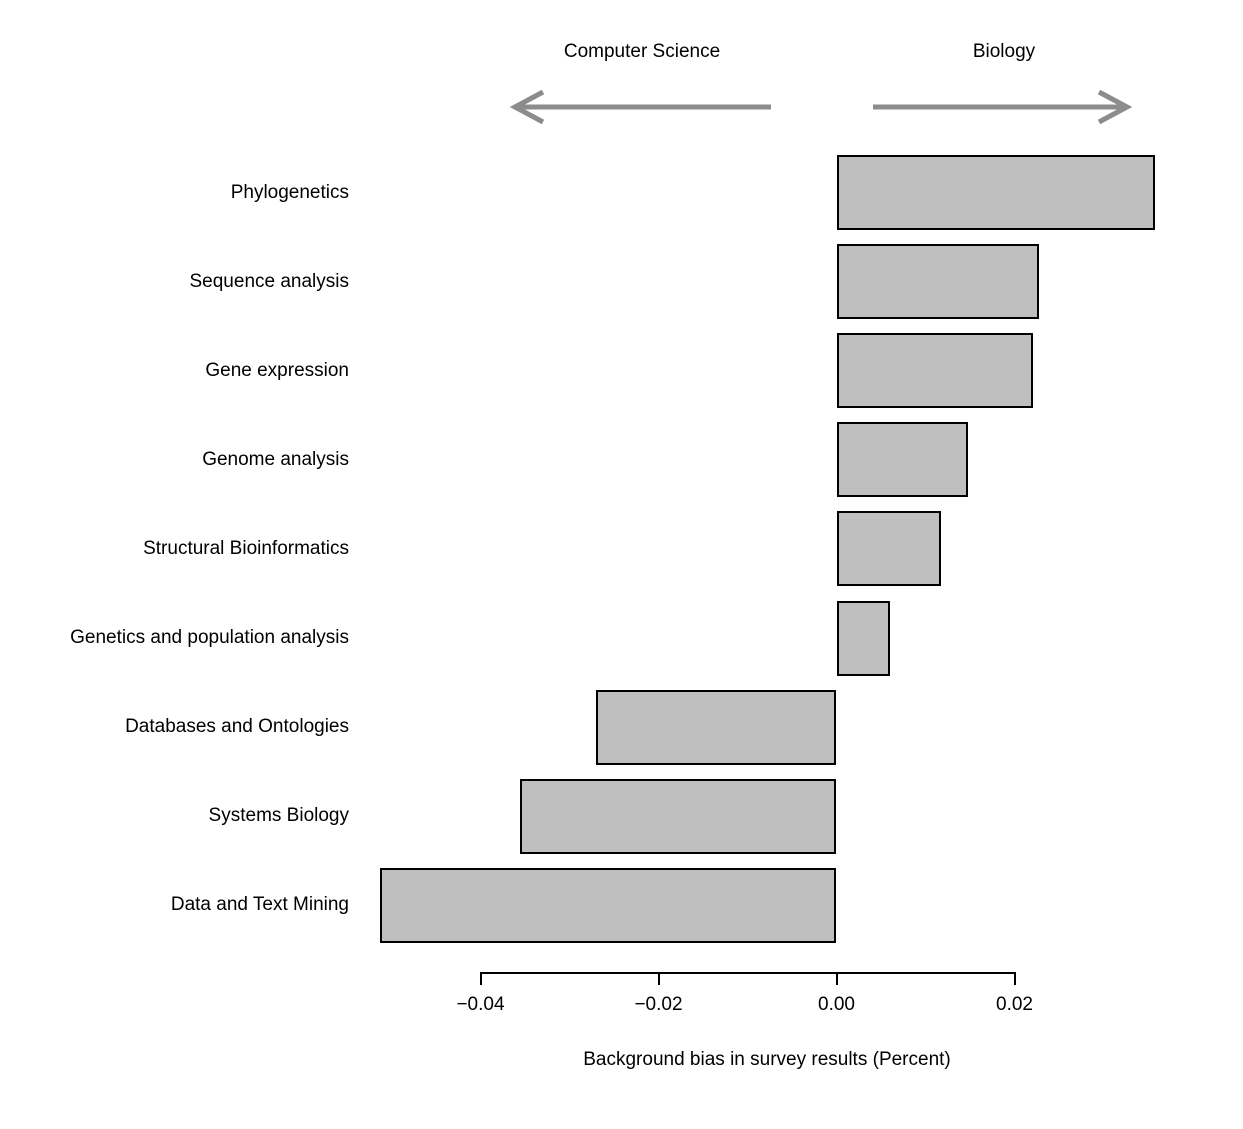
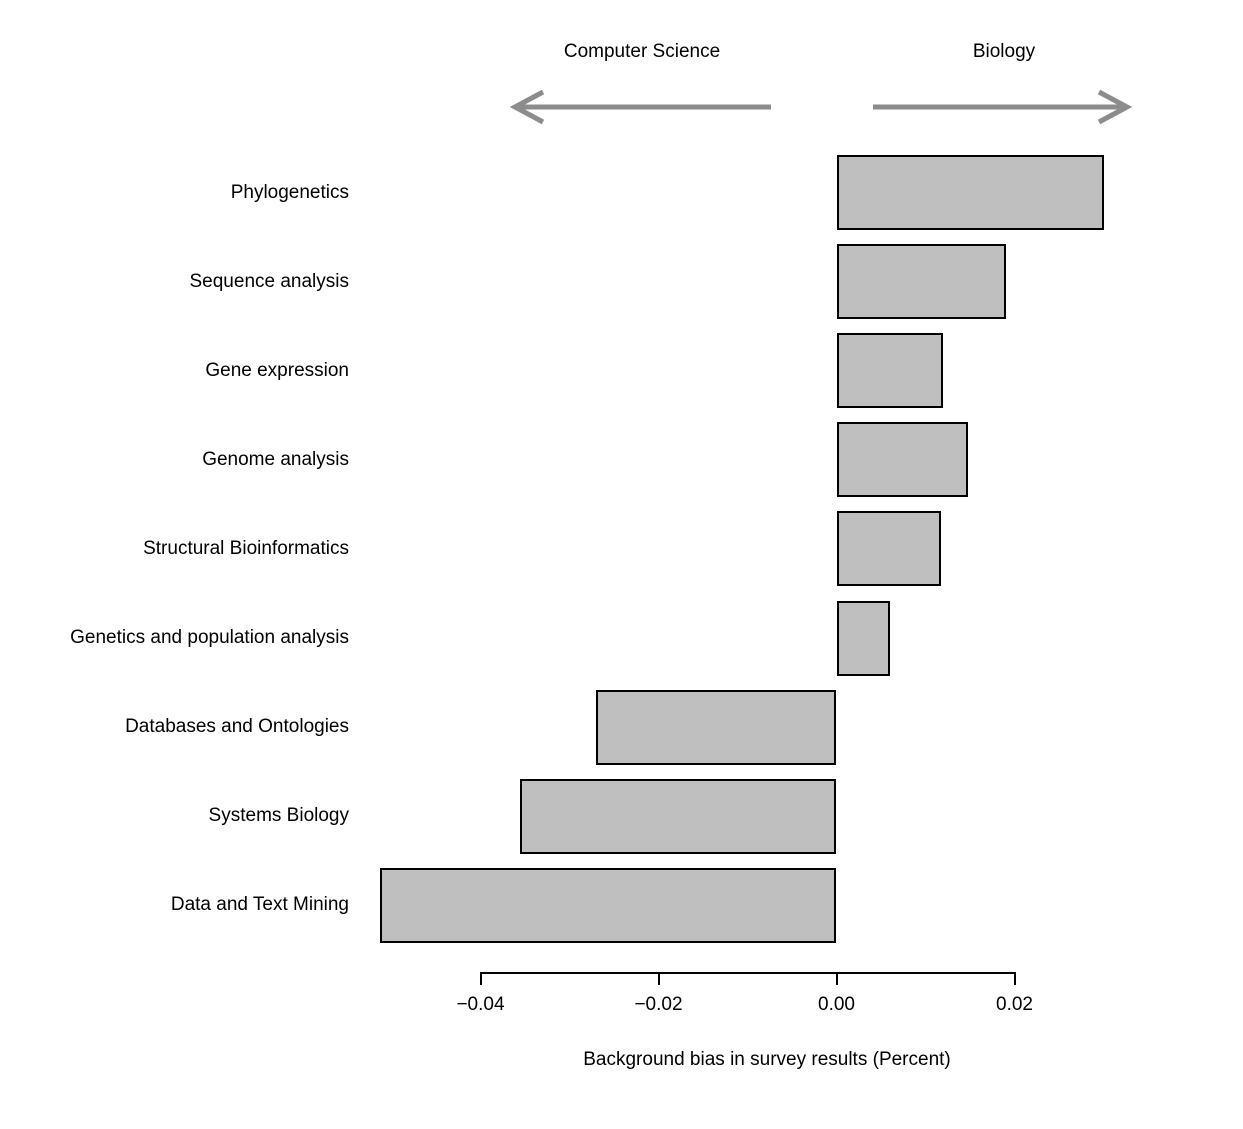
Phylogenetics: 0.036 -> 0.030
Sequence analysis: 0.023 -> 0.019
Gene expression: 0.022 -> 0.012
